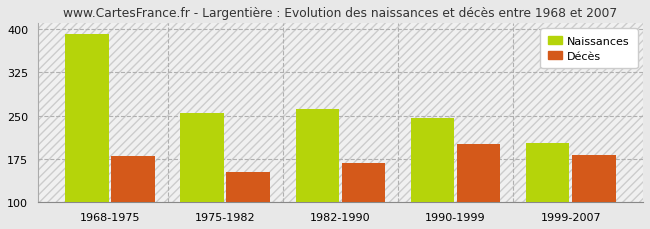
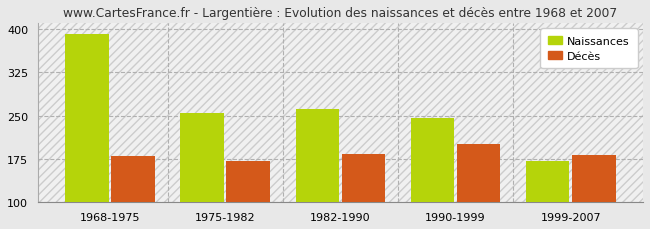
Décès/1975-1982: 152 -> 171
Décès/1982-1990: 168 -> 183
Naissances/1999-2007: 202 -> 171
